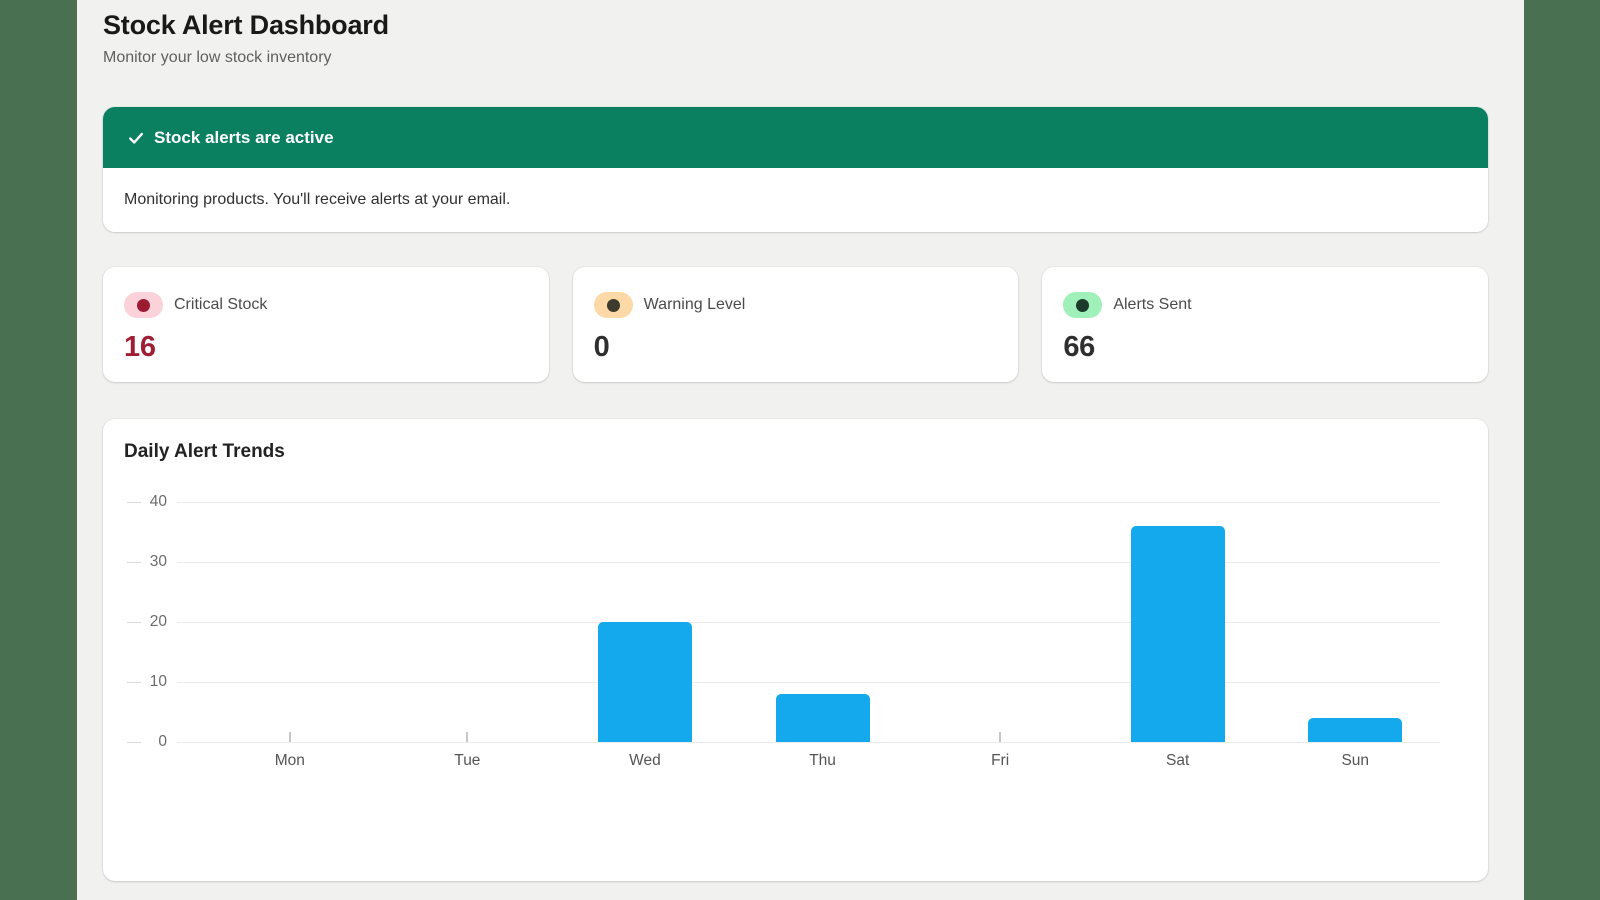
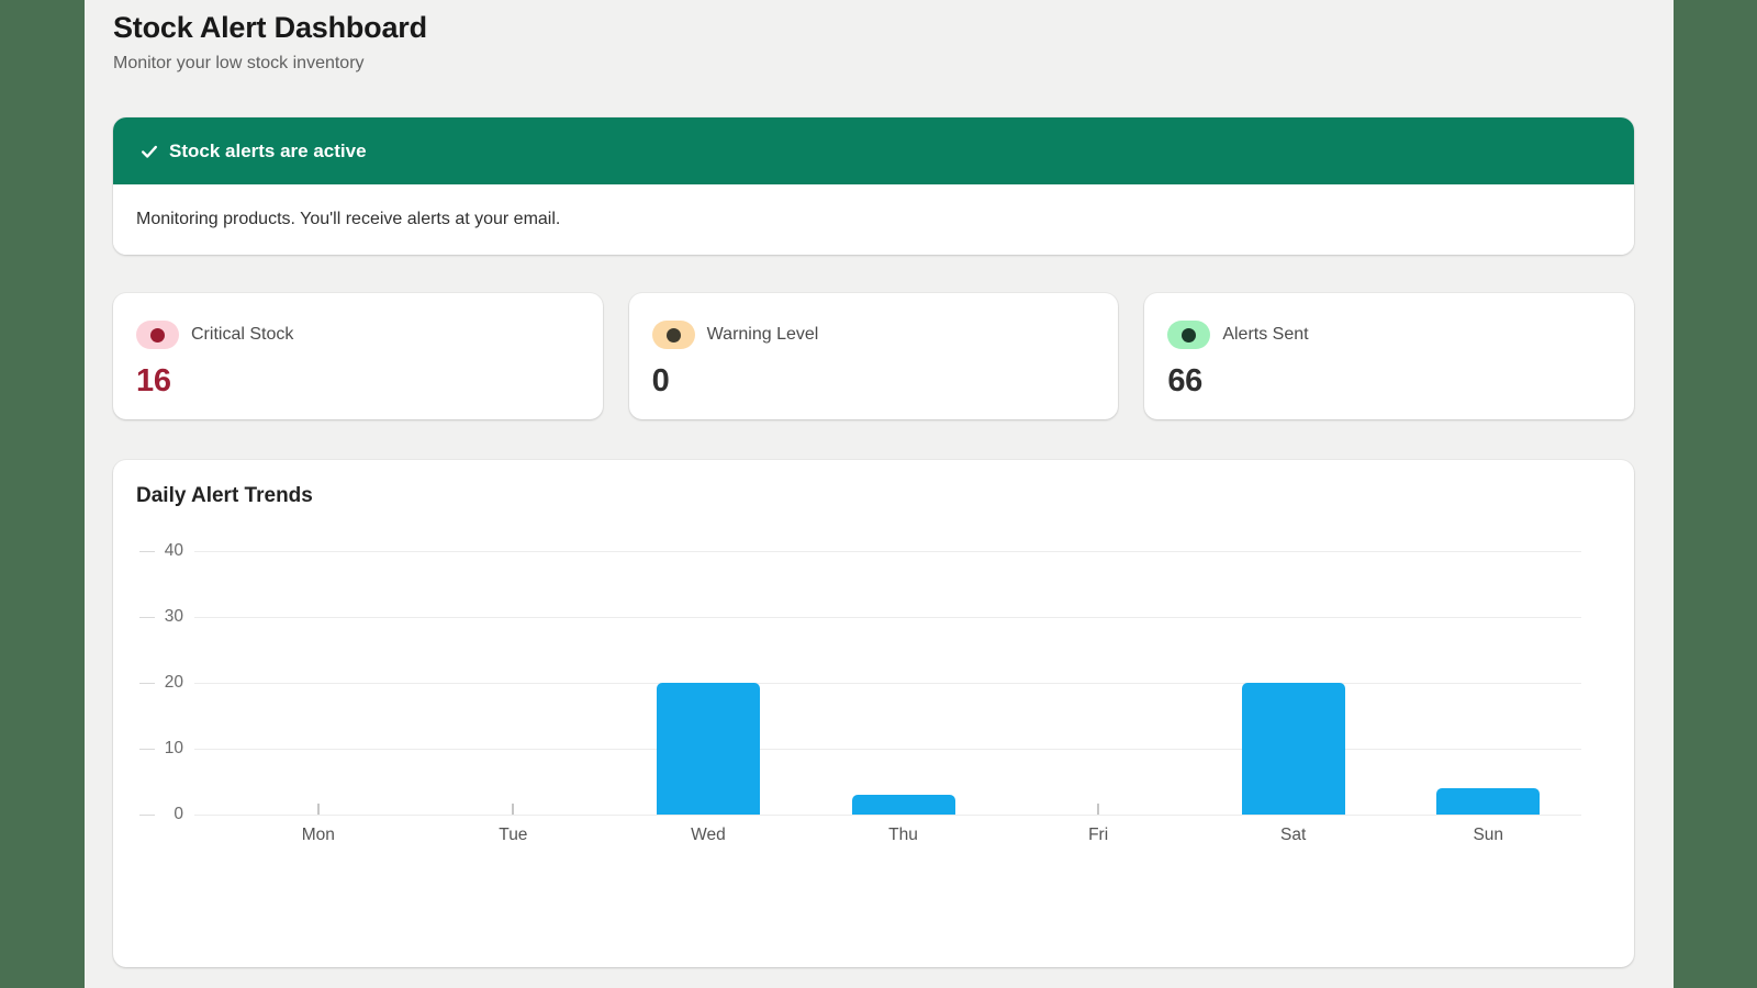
Thu: 8 -> 3
Sat: 36 -> 20
